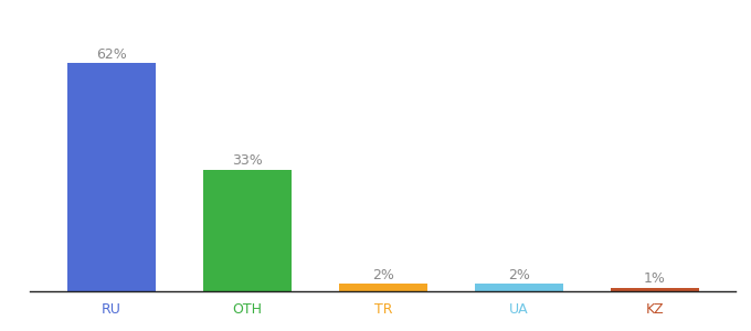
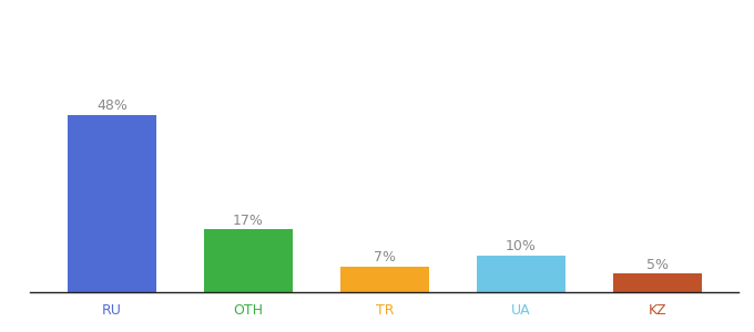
RU: 62% -> 48%
OTH: 33% -> 17%
TR: 2% -> 7%
UA: 2% -> 10%
KZ: 1% -> 5%
